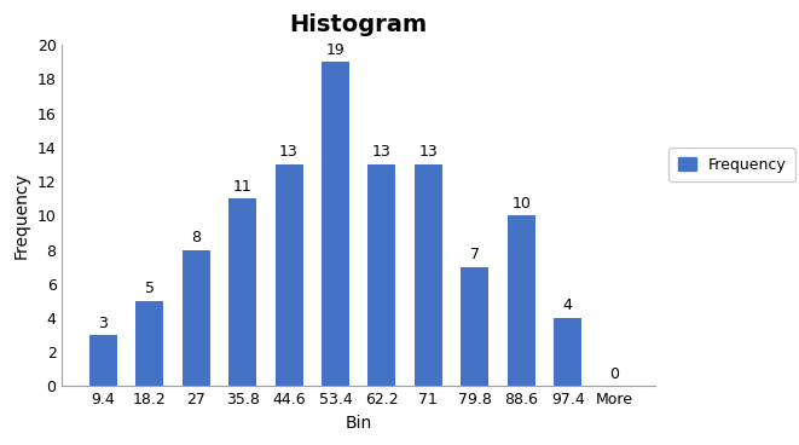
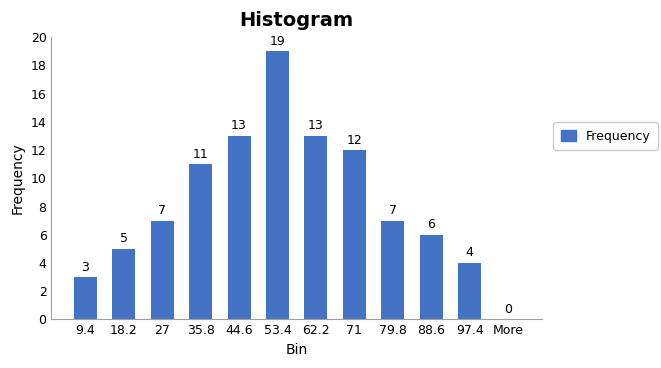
27: 8 -> 7
71: 13 -> 12
88.6: 10 -> 6
